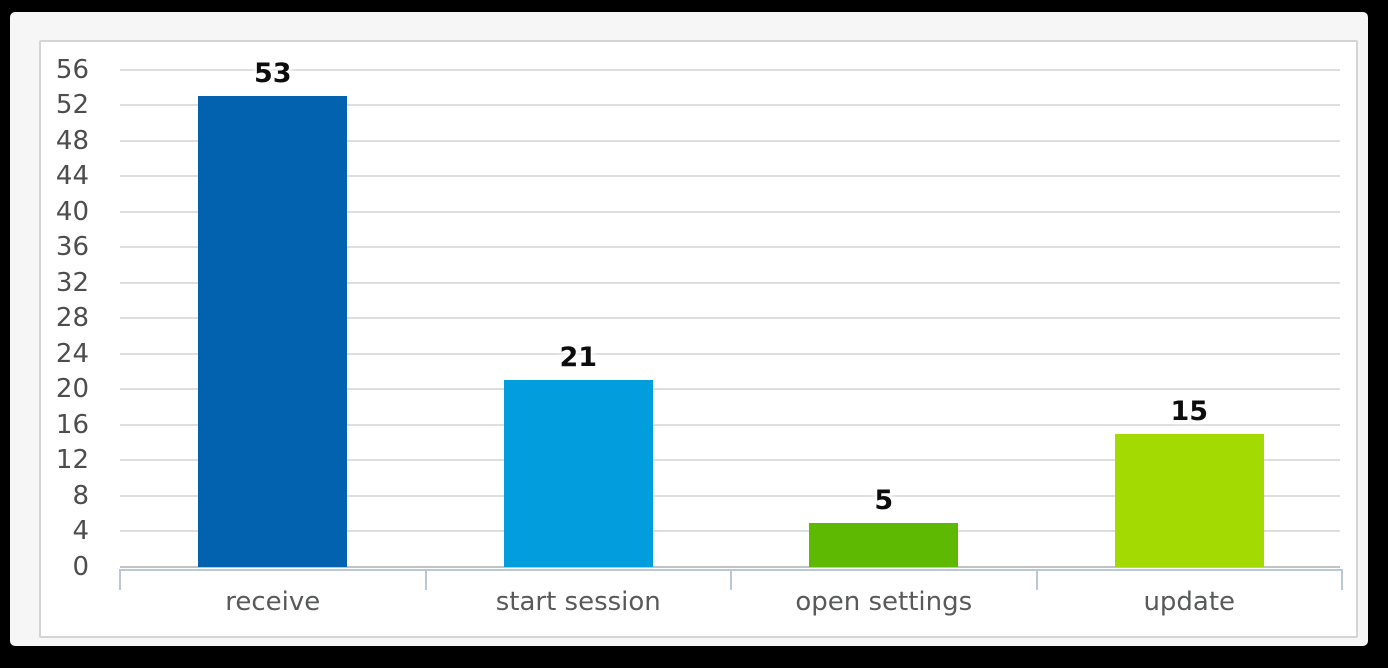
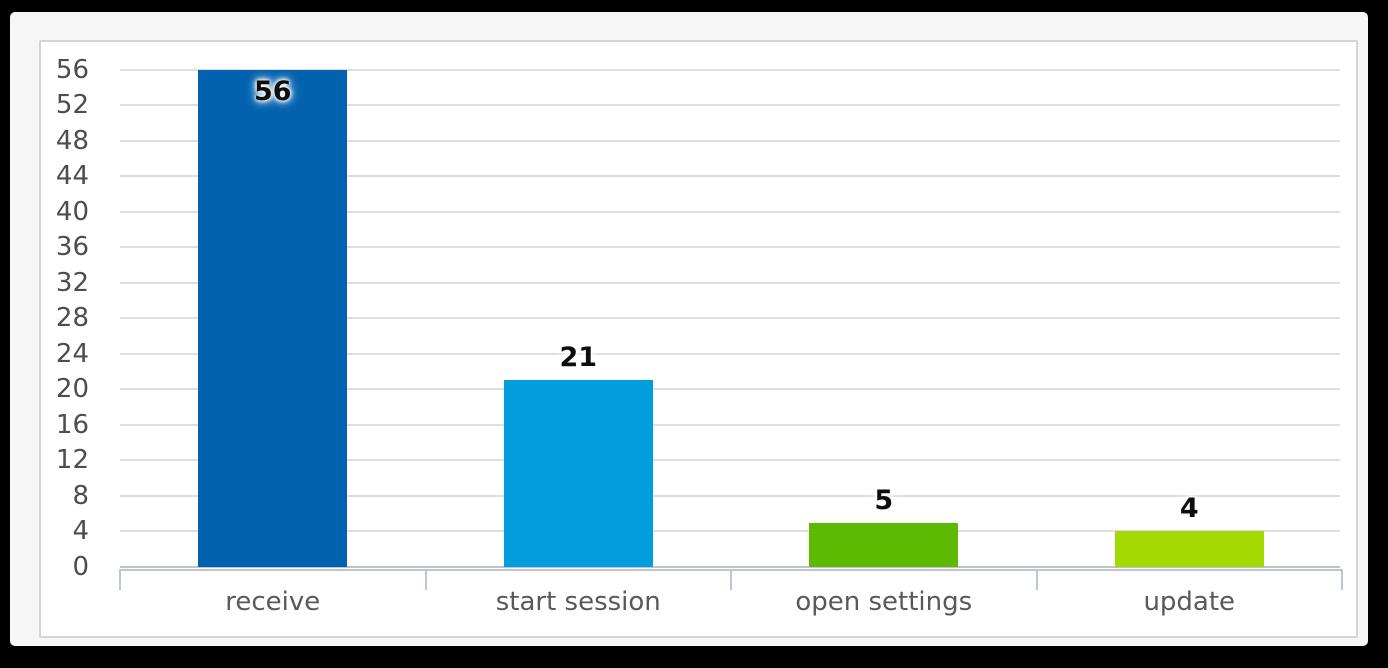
receive: 53 -> 56
update: 15 -> 4
